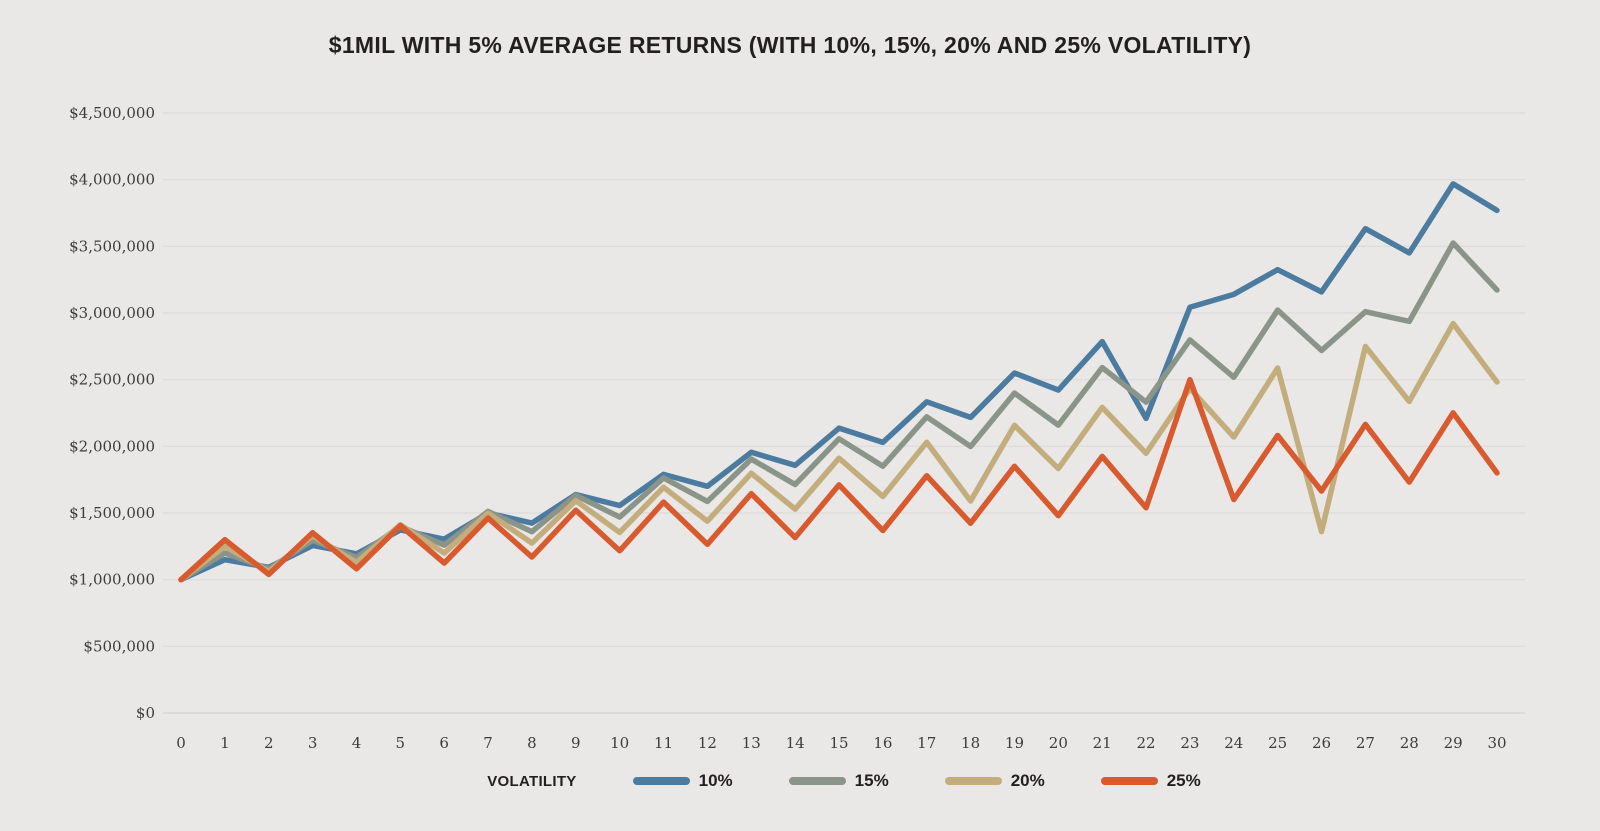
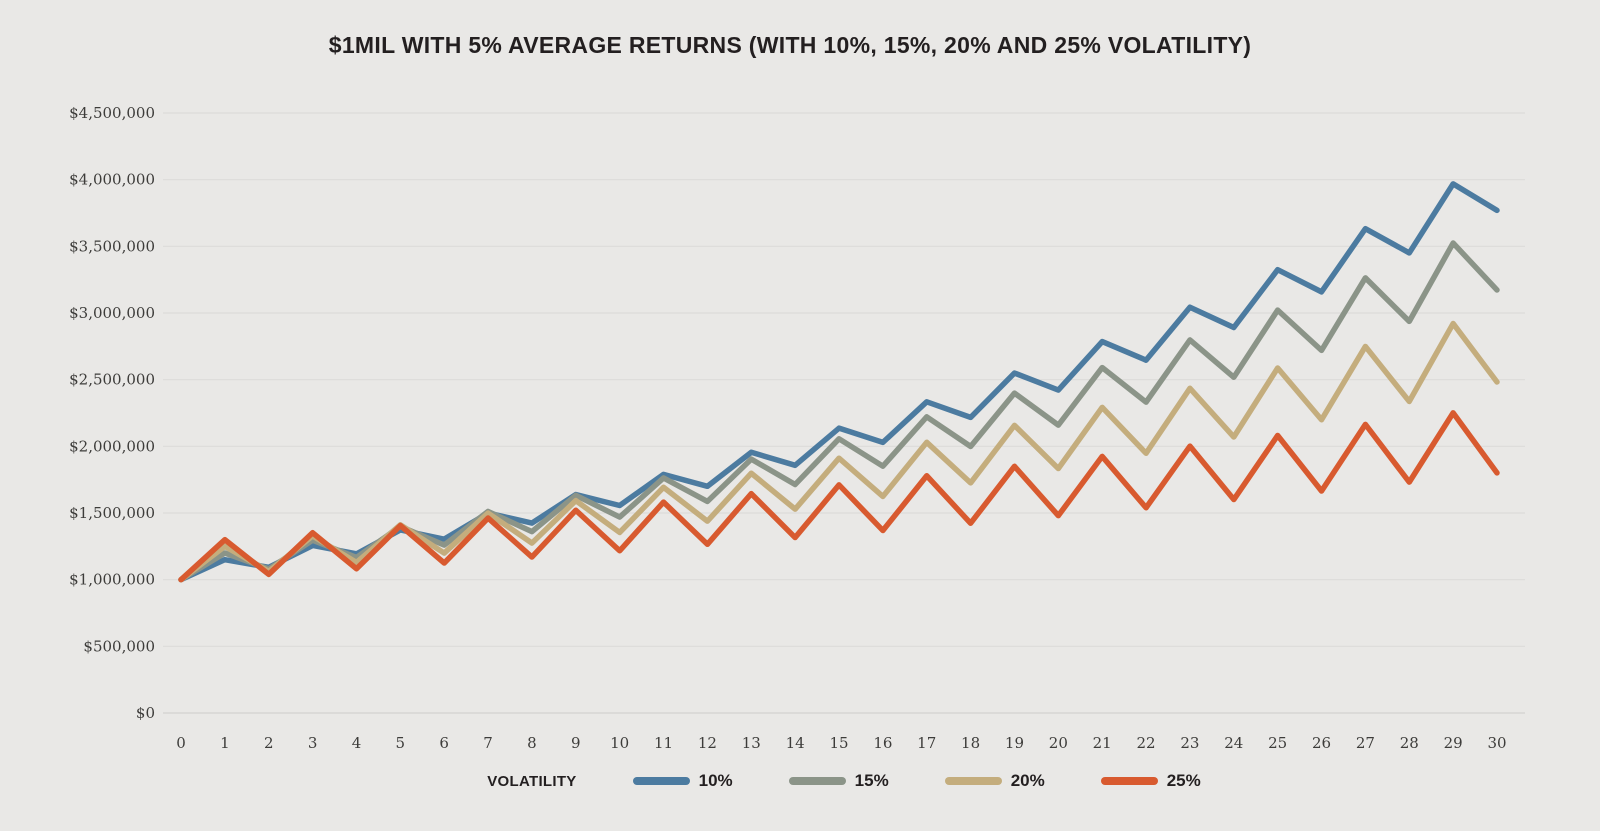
20%/18: $1590000 -> $1730000
10%/22: $2210000 -> $2650000
25%/23: $2500000 -> $2000000
10%/24: $3140000 -> $2890000
20%/26: $1360000 -> $2200000
15%/27: $3010000 -> $3260000
